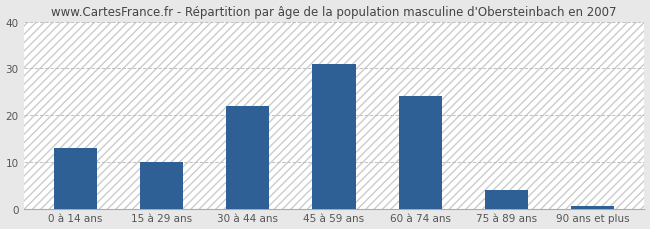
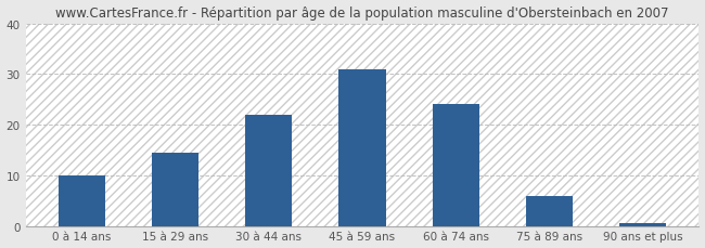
0 à 14 ans: 13.0 -> 10.0
15 à 29 ans: 10.0 -> 14.5
75 à 89 ans: 4.0 -> 6.0
